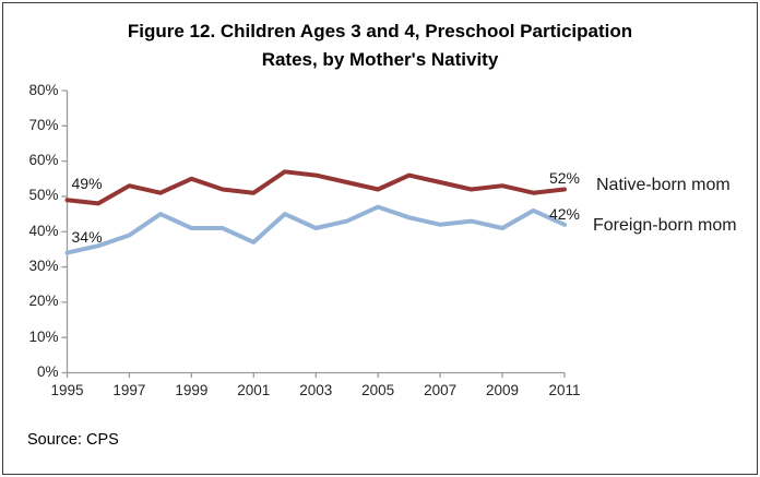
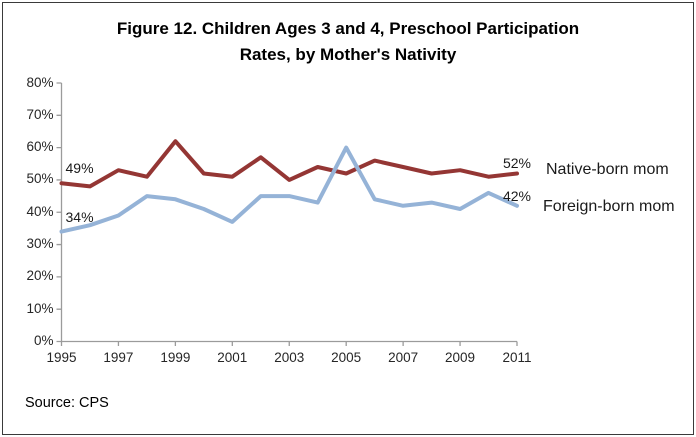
Native-born mom/1999: 55% -> 62%
Foreign-born mom/1999: 41% -> 44%
Native-born mom/2003: 56% -> 50%
Foreign-born mom/2003: 41% -> 45%
Foreign-born mom/2005: 47% -> 60%
